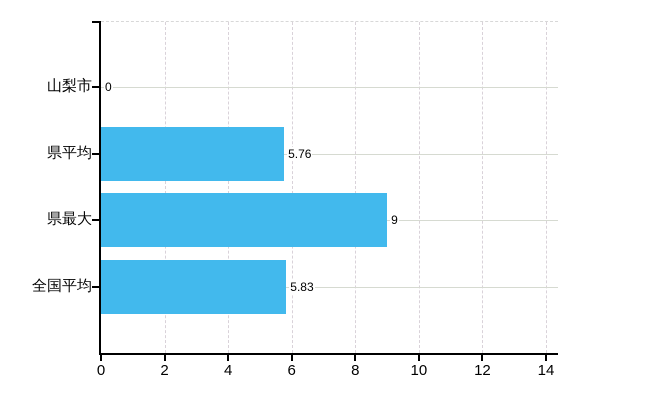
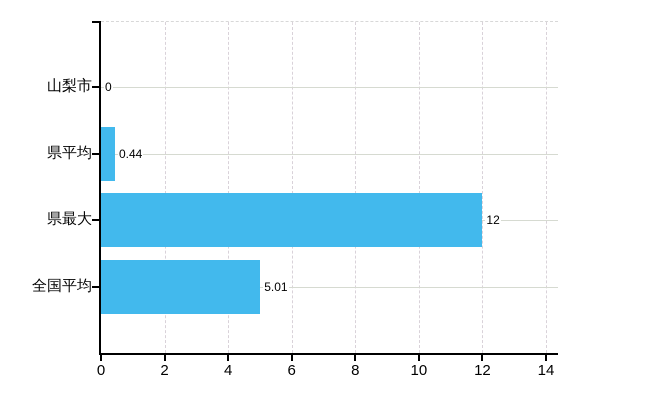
県平均: 5.76 -> 0.44
県最大: 9 -> 12
全国平均: 5.83 -> 5.01
